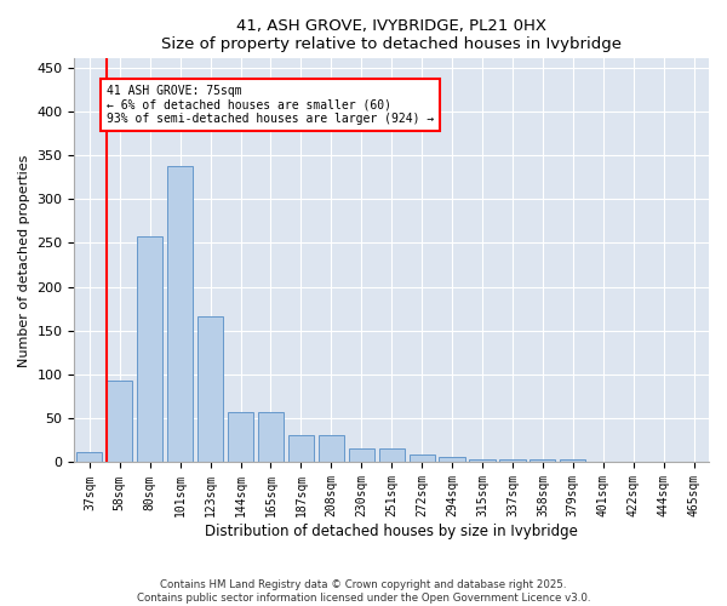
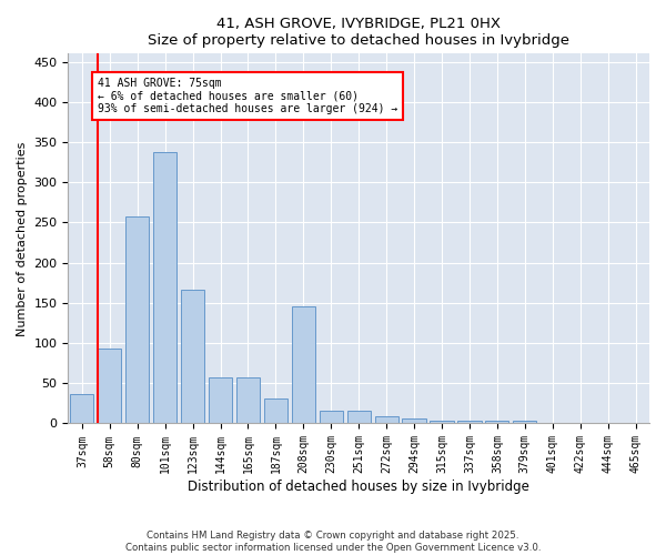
37sqm: 12 -> 36
208sqm: 31 -> 146
